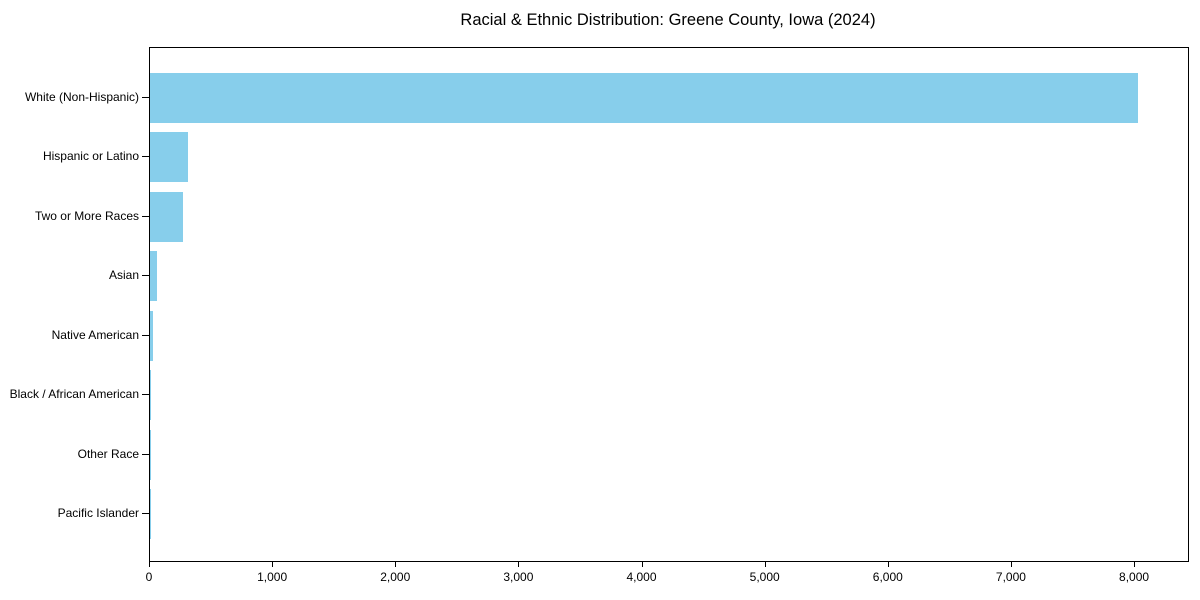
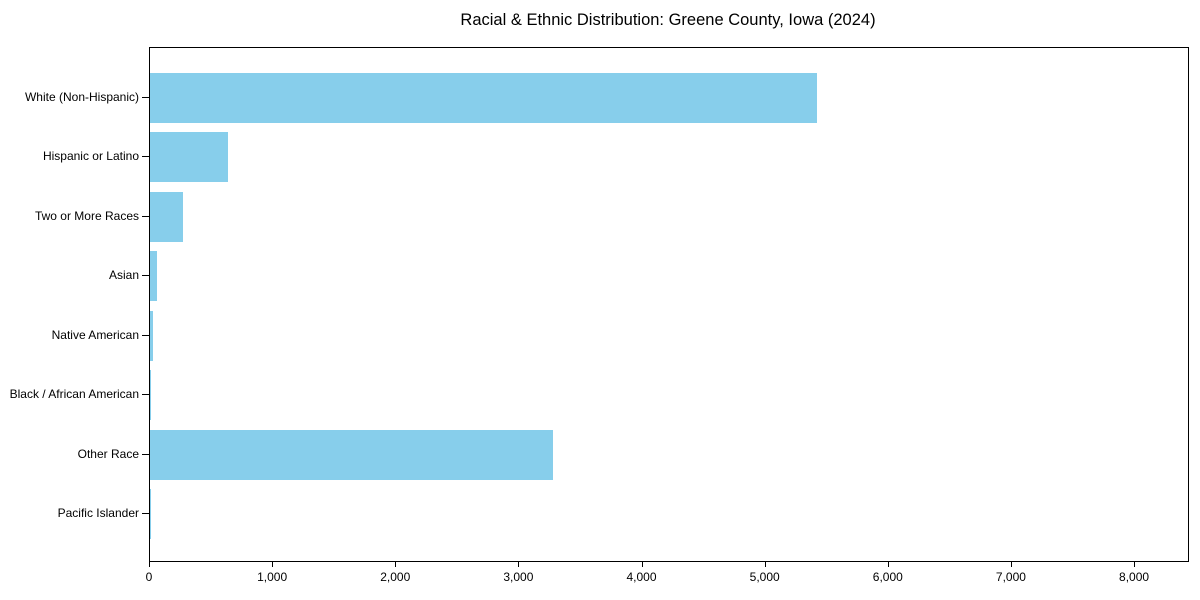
White (Non-Hispanic): 8020 -> 5420
Hispanic or Latino: 310 -> 630
Other Race: 10 -> 3270
